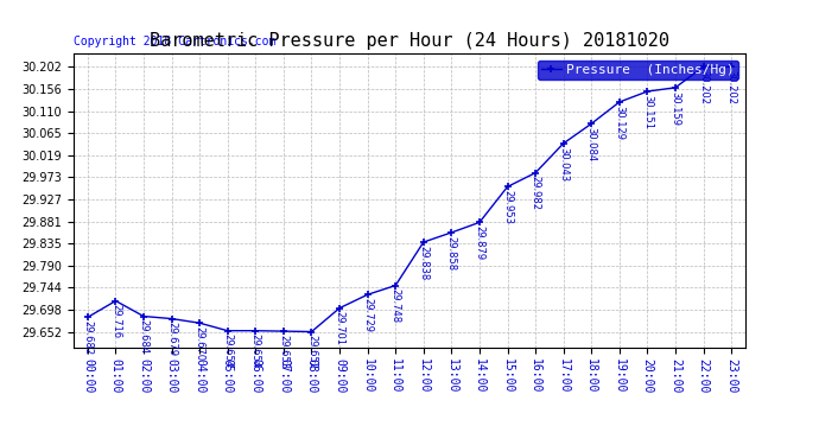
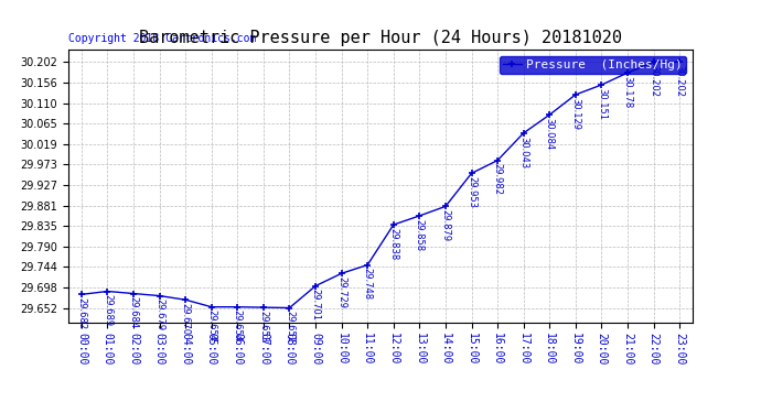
01:00: 29.716 -> 29.689
21:00: 30.159 -> 30.178
